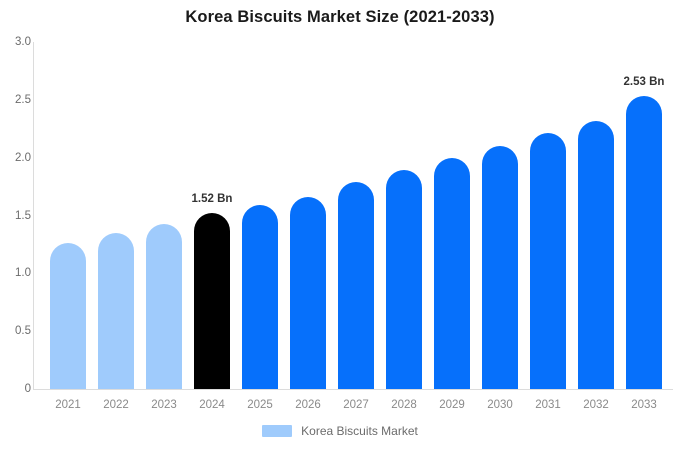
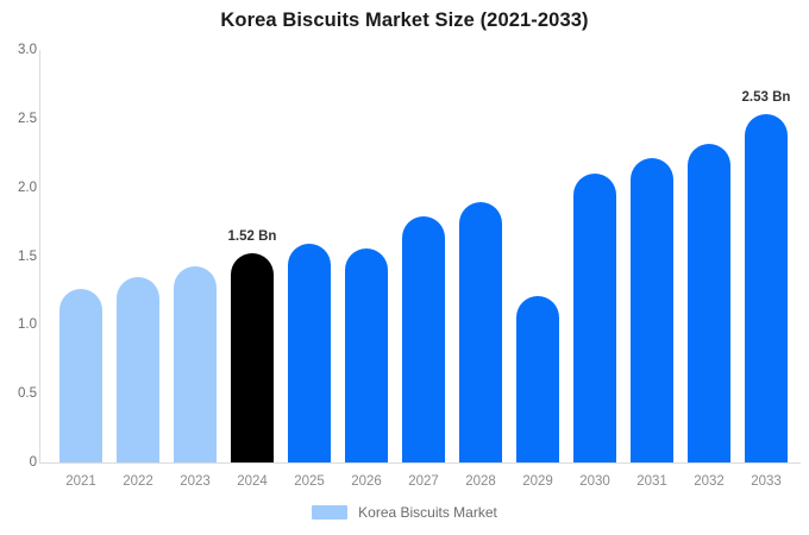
2026: 1.66 -> 1.56
2029: 2.00 -> 1.21
